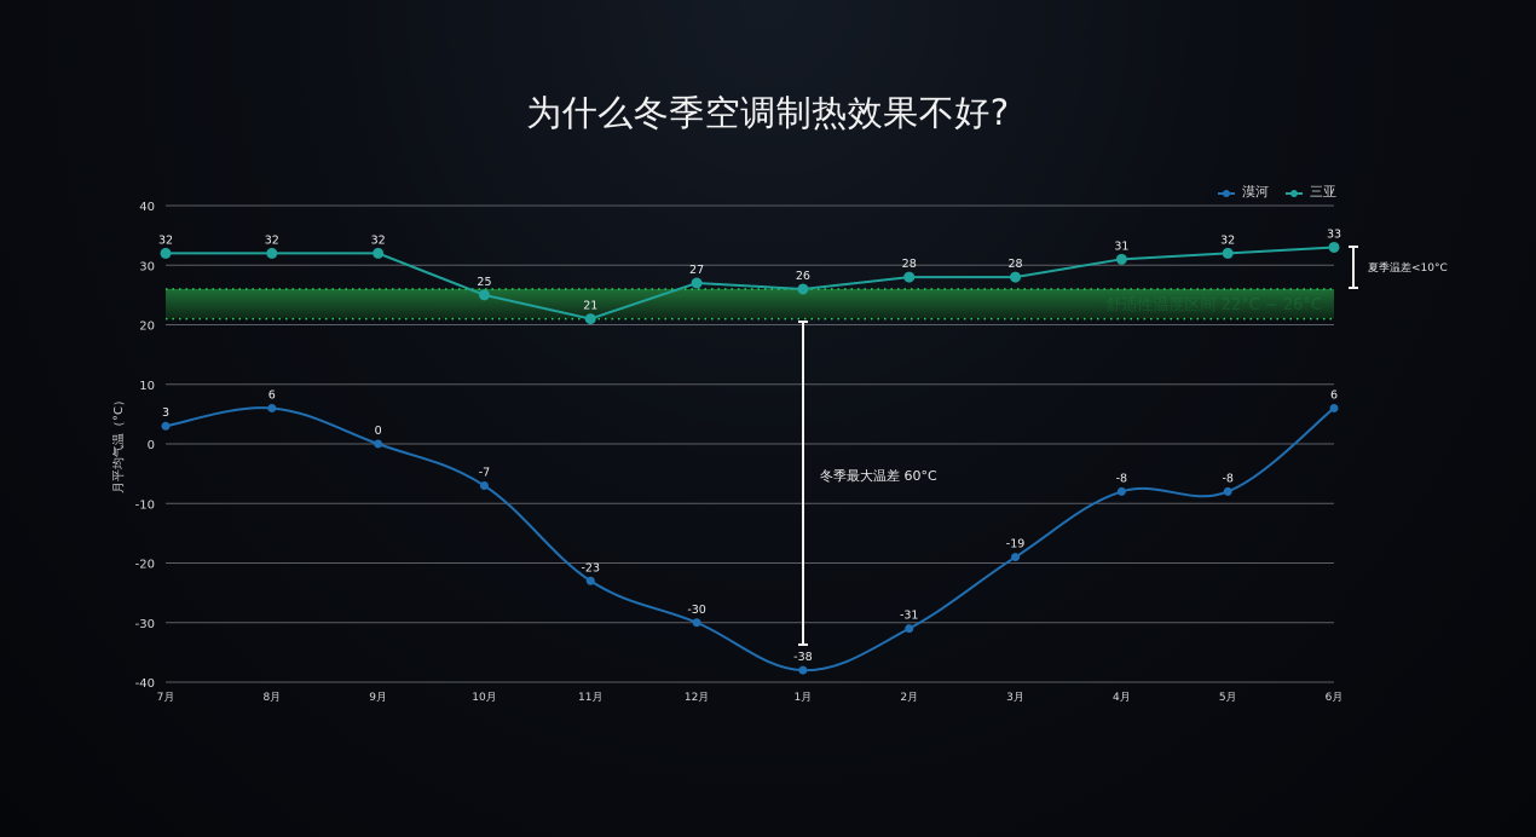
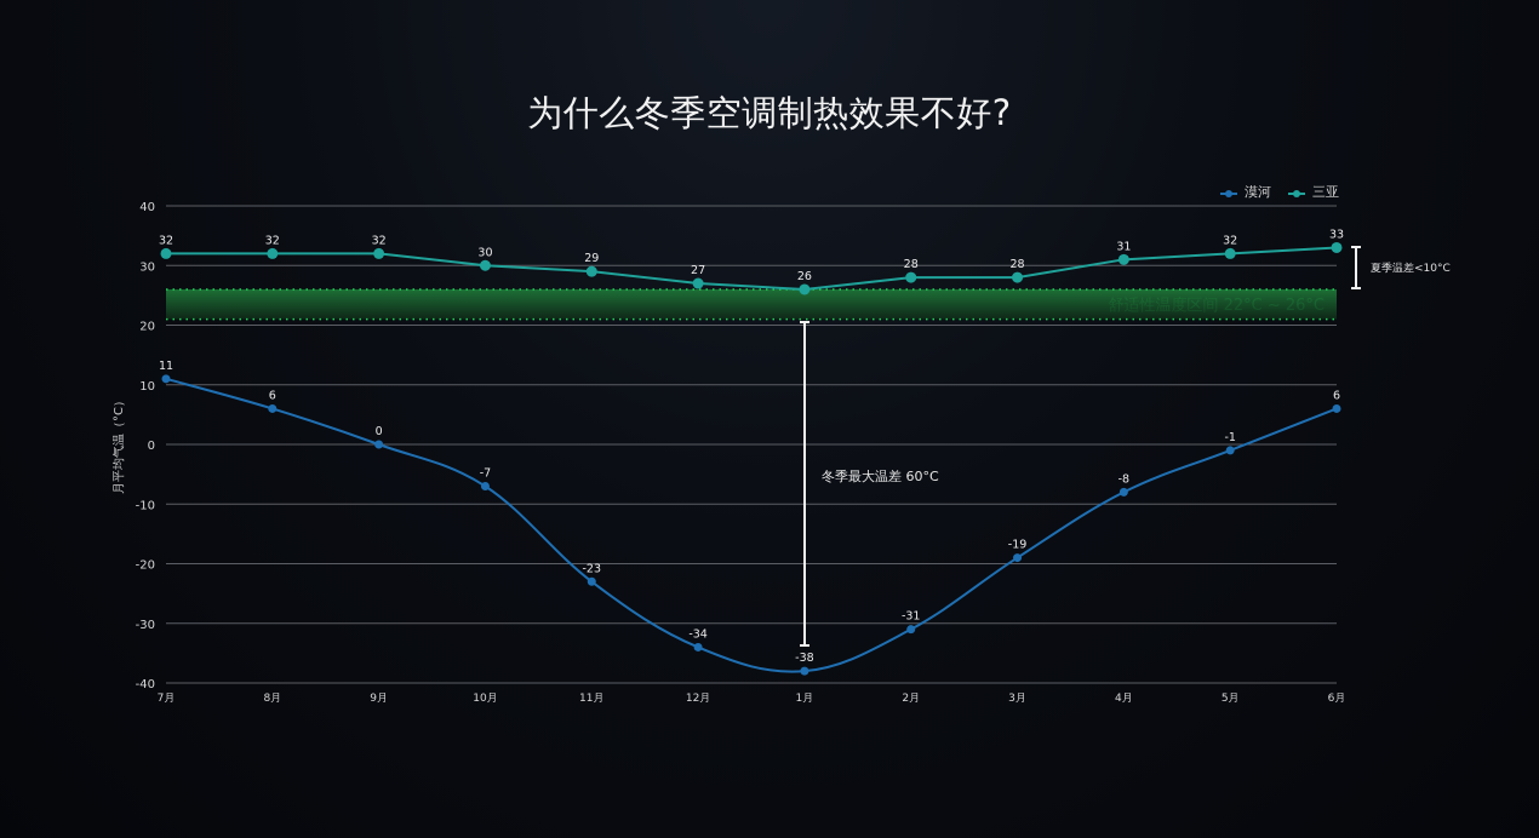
漠河/7月: 3 -> 11
三亚/10月: 25 -> 30
三亚/11月: 21 -> 29
漠河/12月: -30 -> -34
漠河/5月: -8 -> -1
